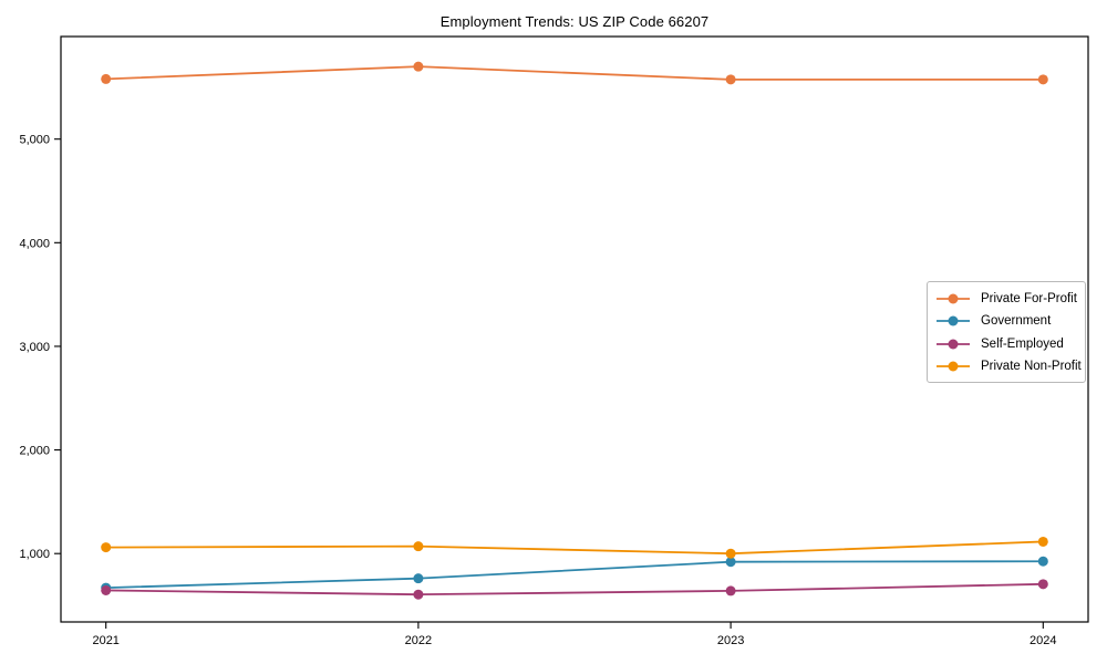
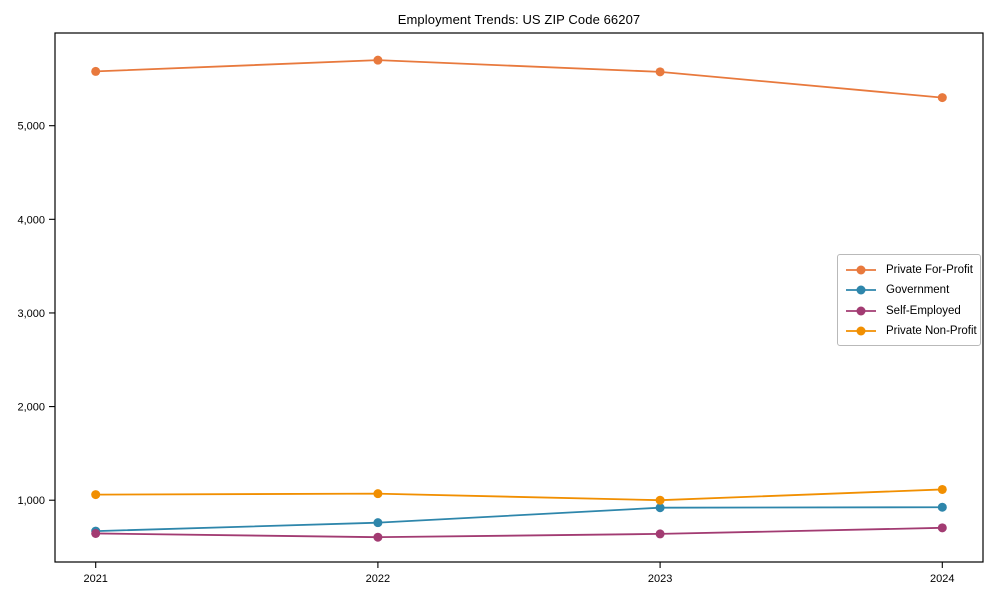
Private For-Profit/2024: 5600 -> 5300
